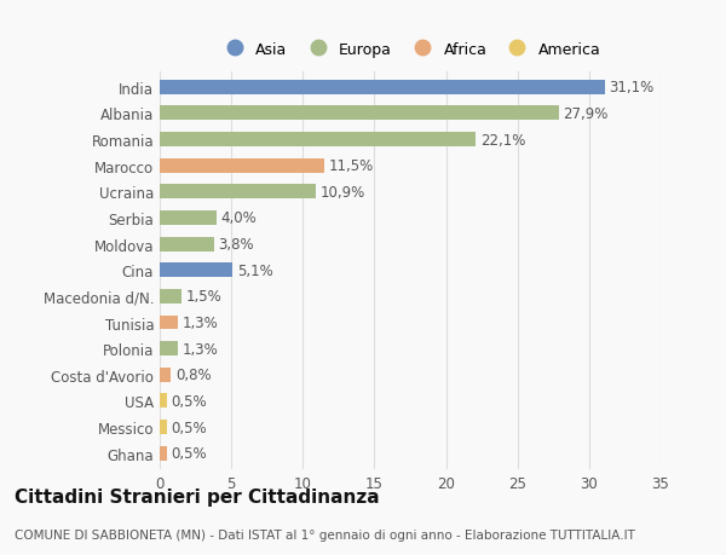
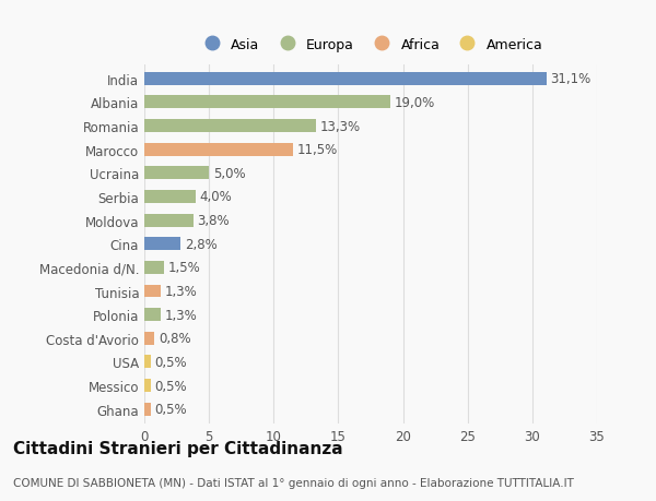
Albania: 27,9% -> 19,0%
Romania: 22,1% -> 13,3%
Ucraina: 10,9% -> 5,0%
Cina: 5,1% -> 2,8%
